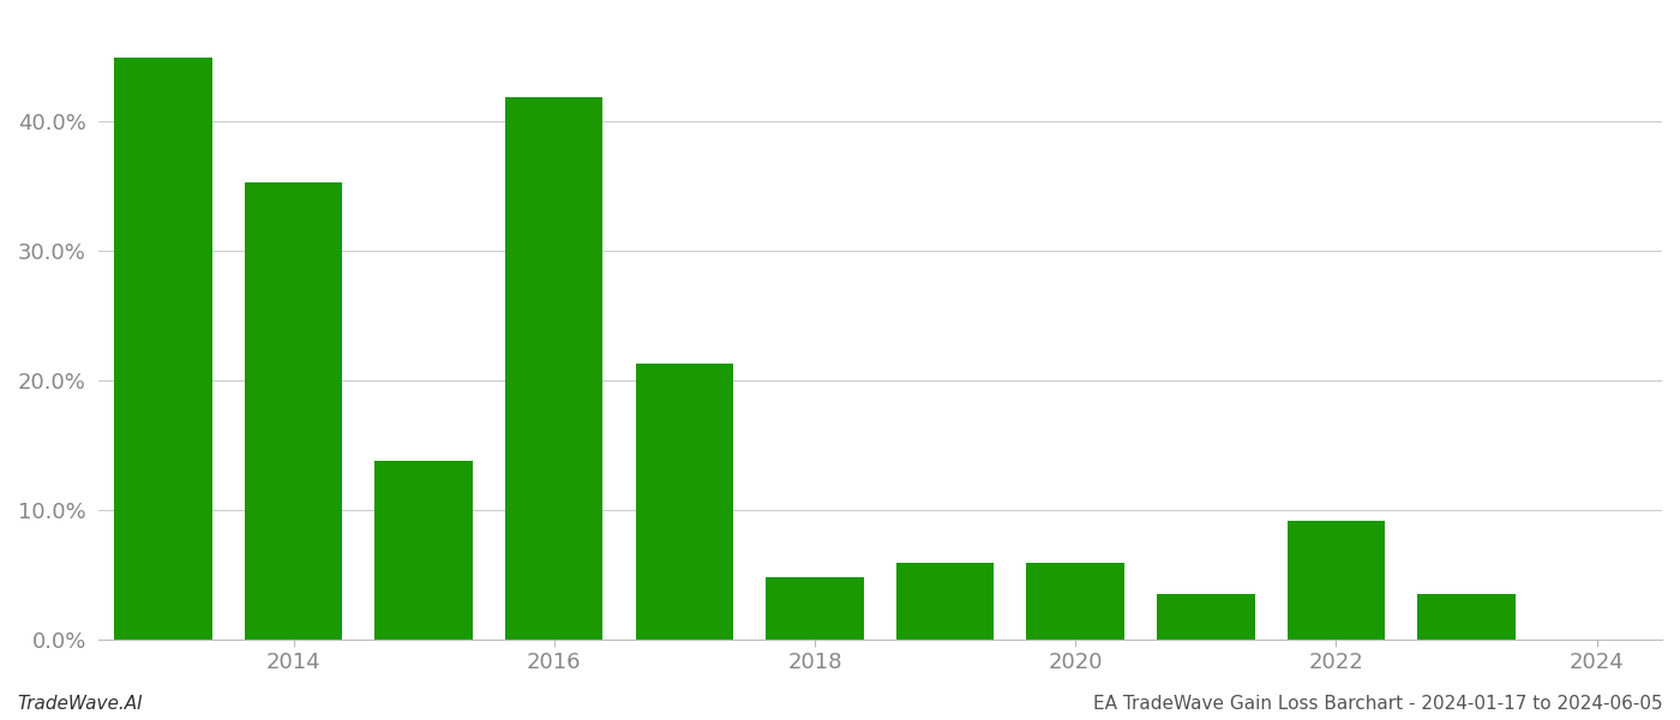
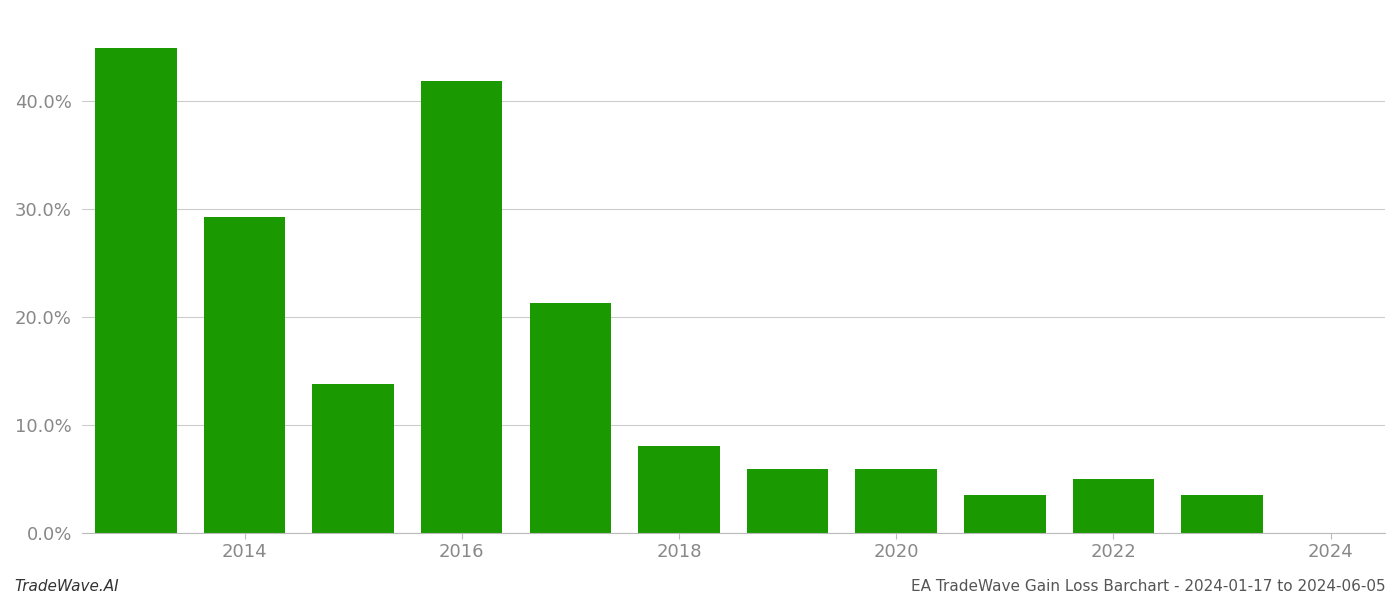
2014: 35.3% -> 29.3%
2018: 4.8% -> 8.0%
2022: 9.1% -> 5.0%
